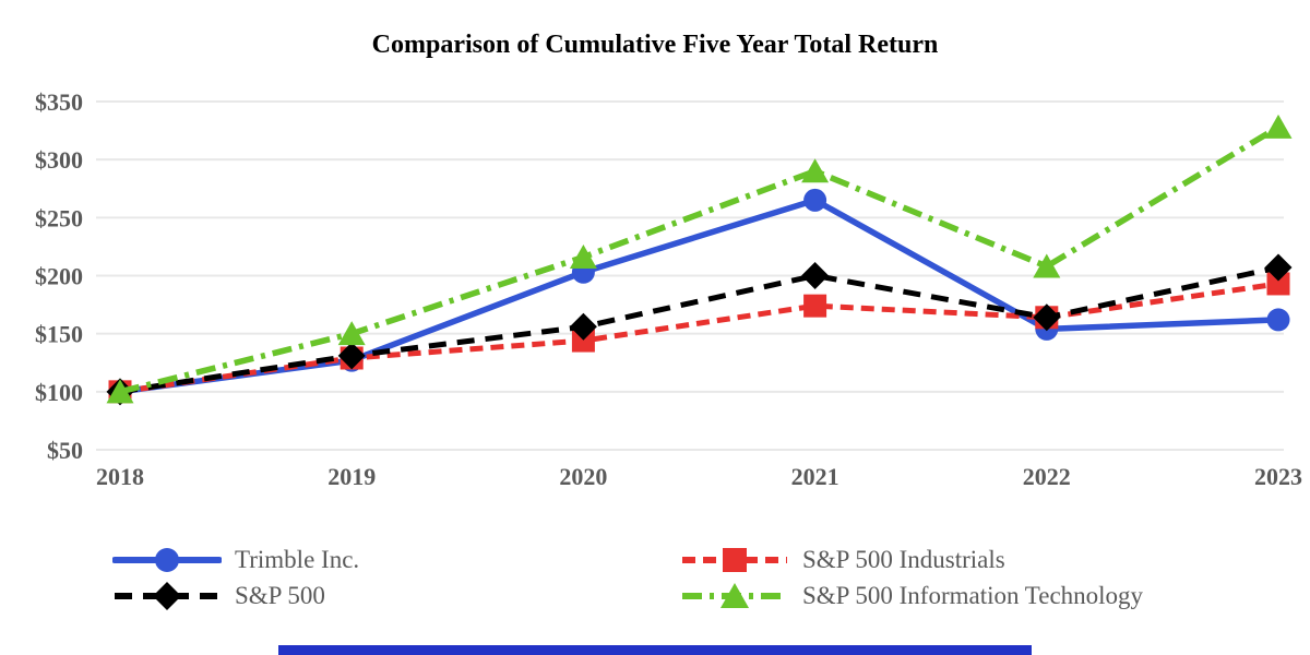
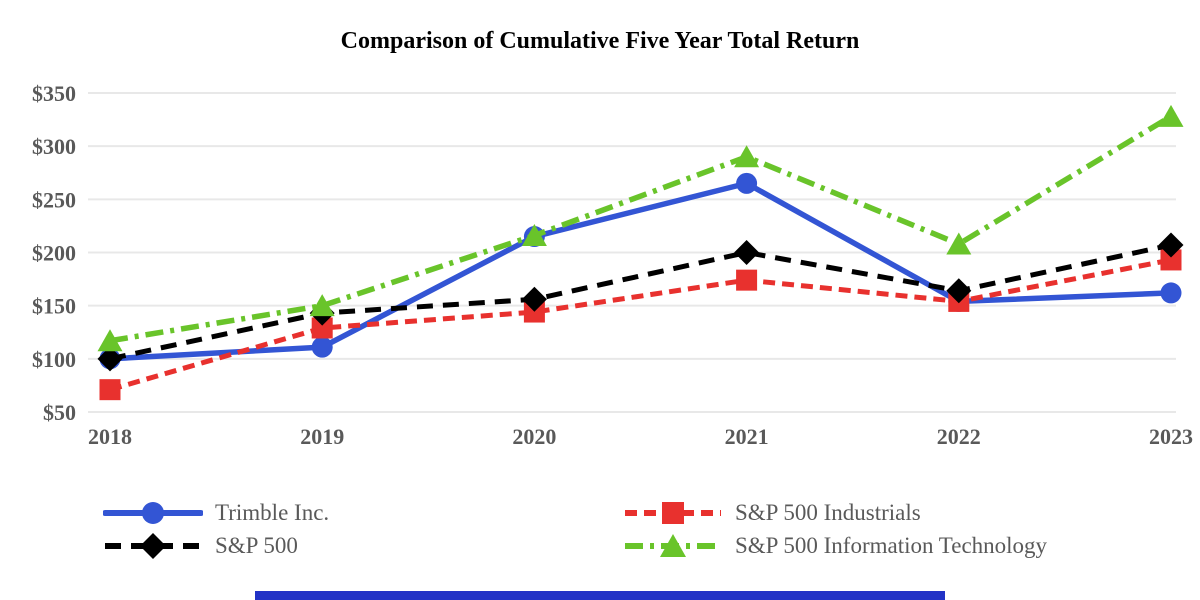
S&P 500 Industrials/2018: $100 -> $71
S&P 500 Information Technology/2018: $100 -> $117
Trimble Inc./2019: $127 -> $111
S&P 500/2019: $131 -> $143
Trimble Inc./2020: $203 -> $215
S&P 500 Industrials/2022: $164 -> $154
